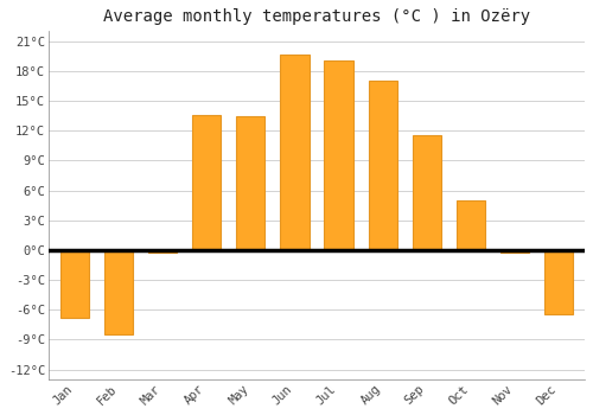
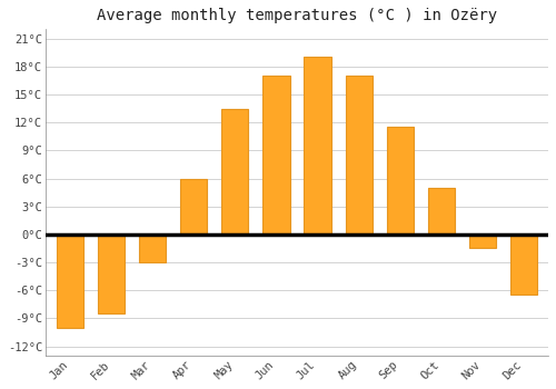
Jan: -6.8°C -> -10.0°C
Mar: -0.2°C -> -3.0°C
Apr: 13.6°C -> 6.0°C
Jun: 19.6°C -> 17.0°C
Nov: -0.2°C -> -1.5°C
